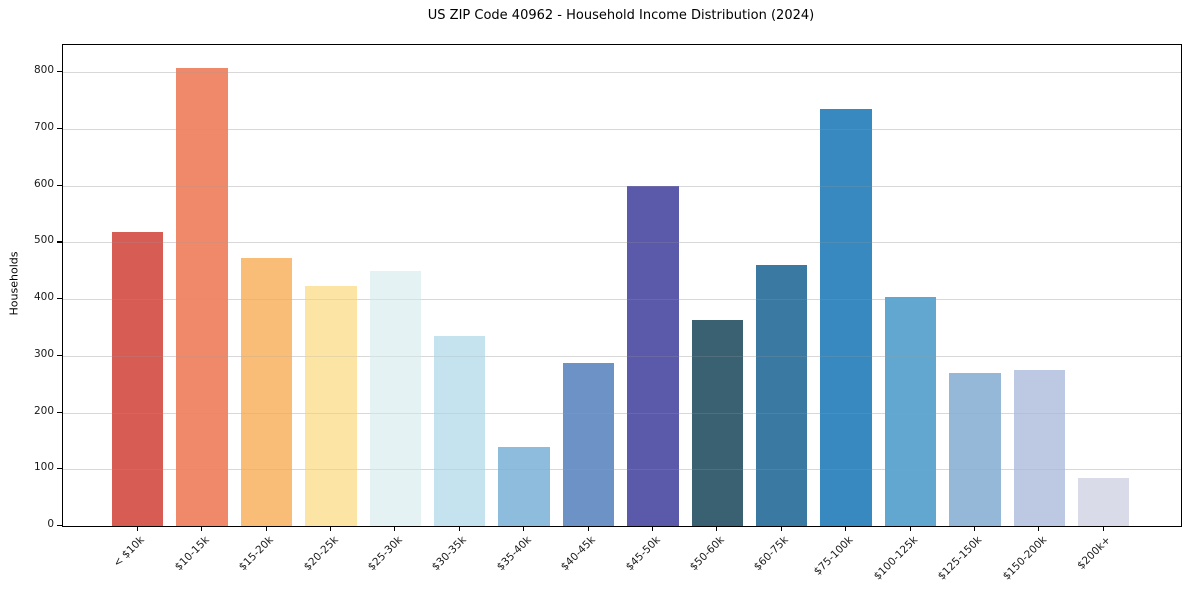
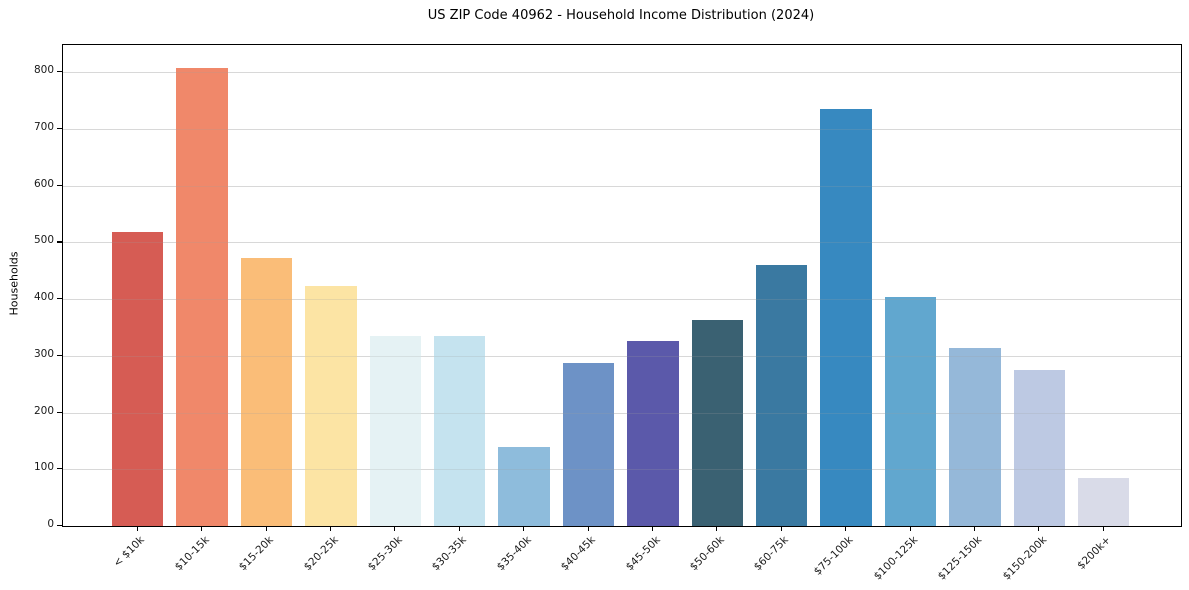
$25-30k: 450 -> 340
$45-50k: 600 -> 330
$125-150k: 270 -> 310
